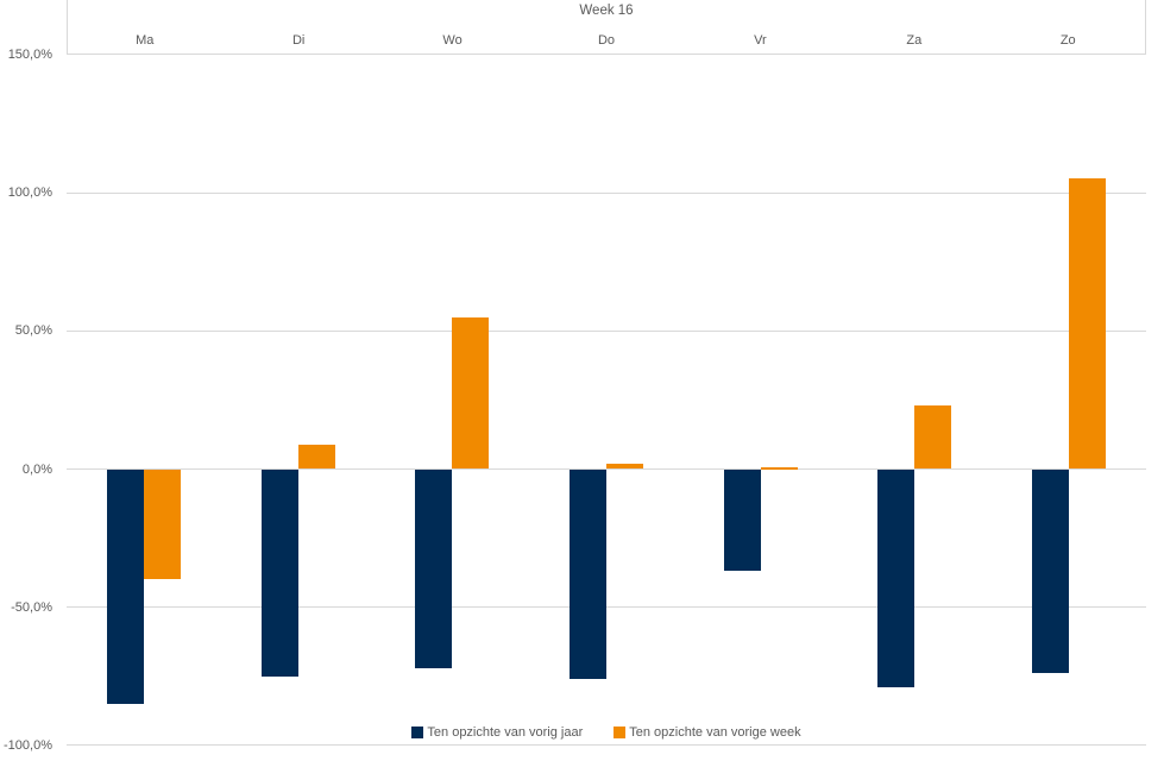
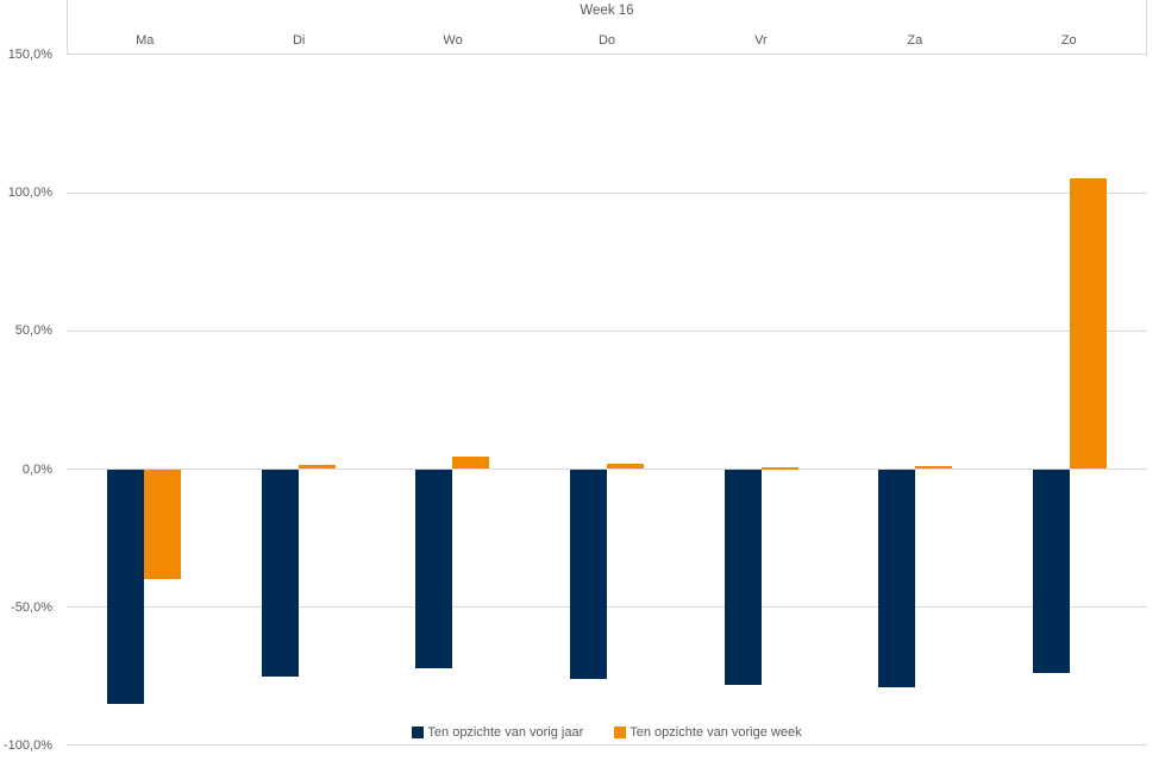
Ten opzichte van vorige week/Di: 9% -> 2%
Ten opzichte van vorige week/Wo: 55% -> 4%
Ten opzichte van vorig jaar/Vr: -37% -> -78%
Ten opzichte van vorige week/Za: 23% -> 1%
